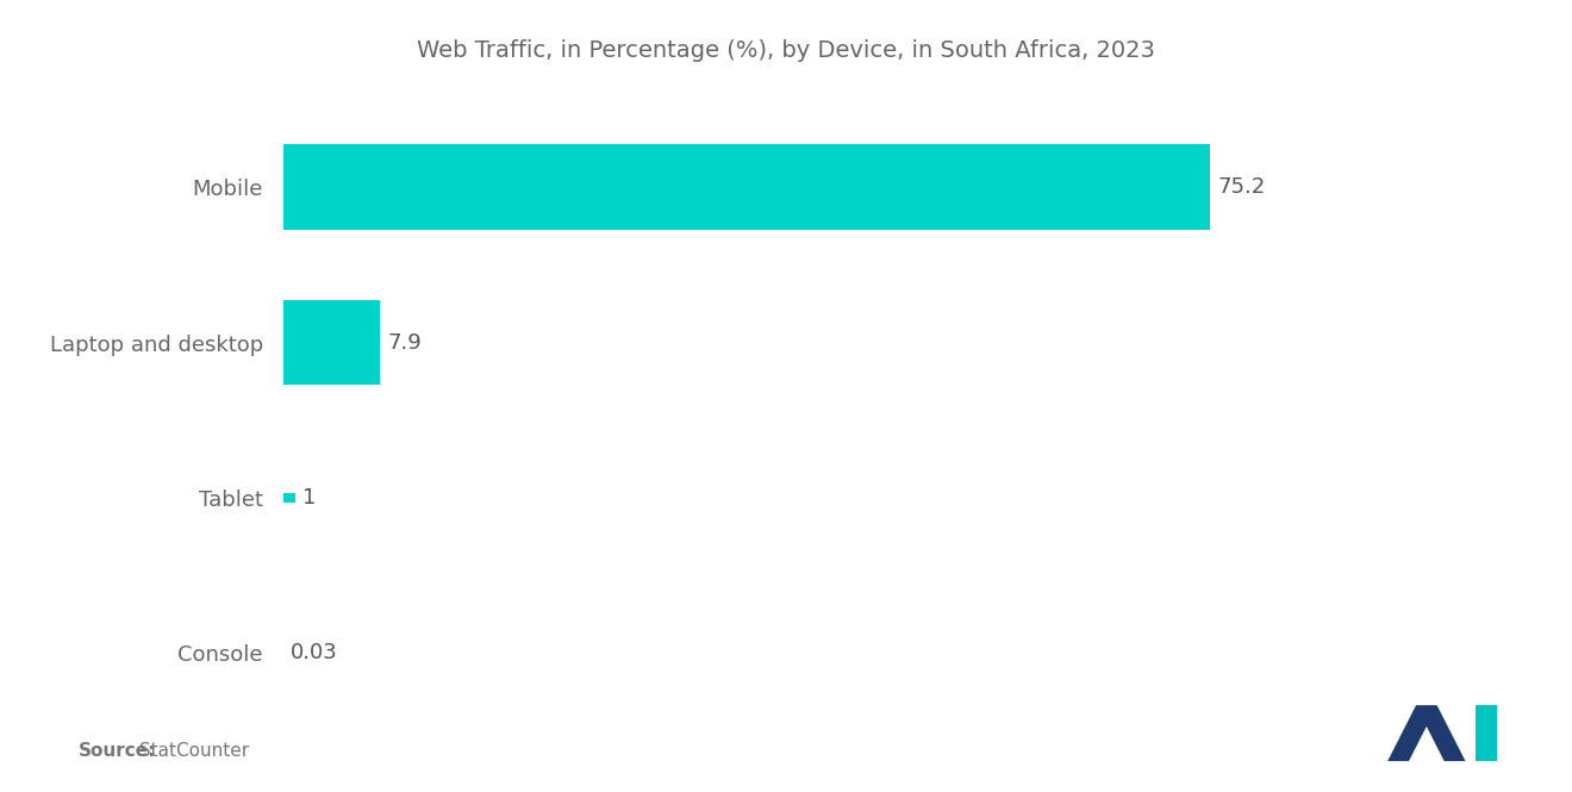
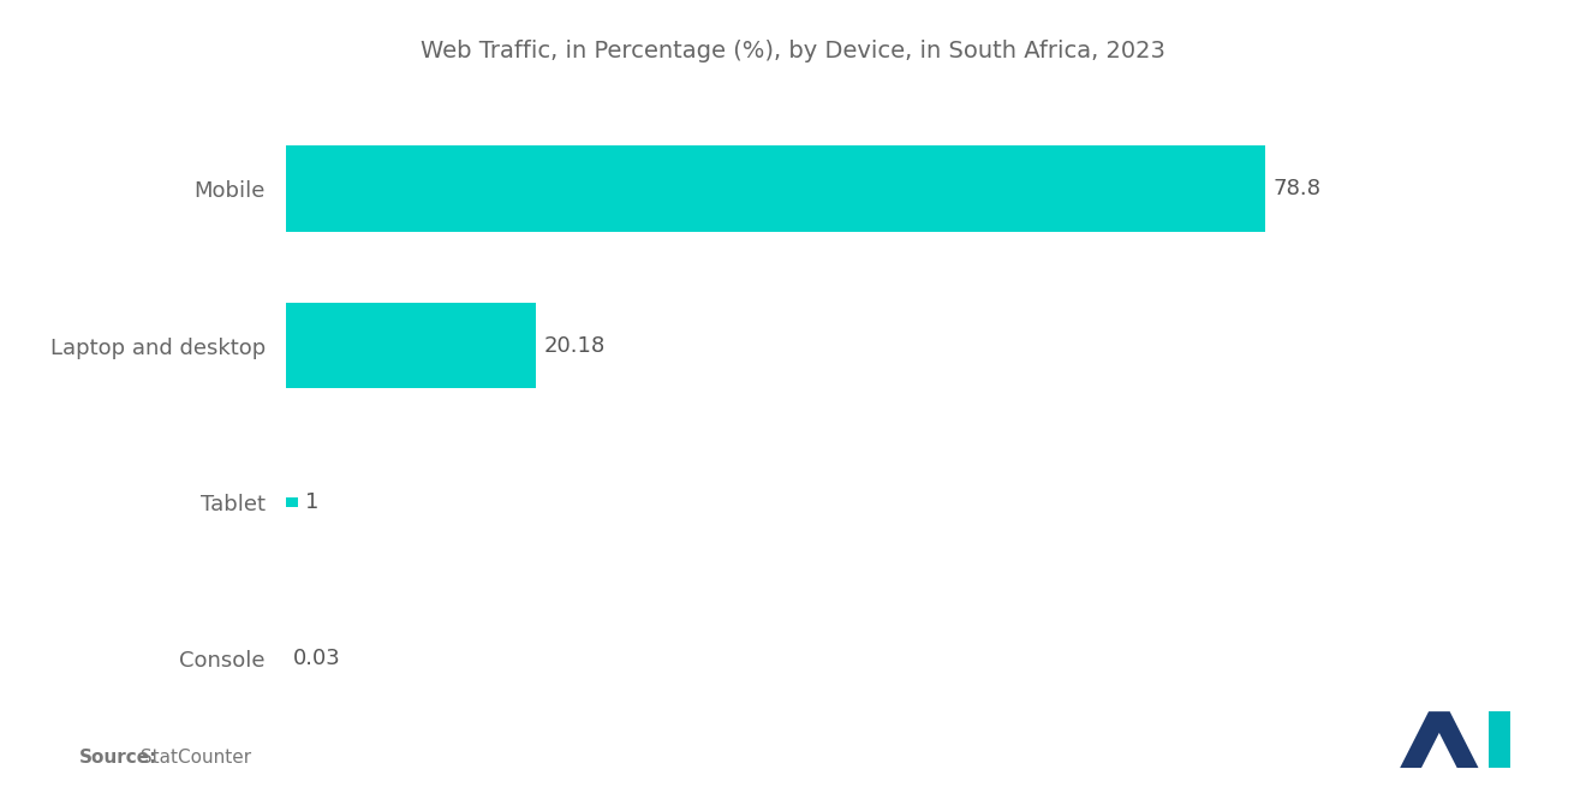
Mobile: 75.2 -> 78.8
Laptop and desktop: 7.9 -> 20.18
